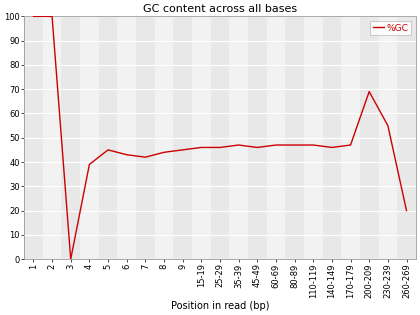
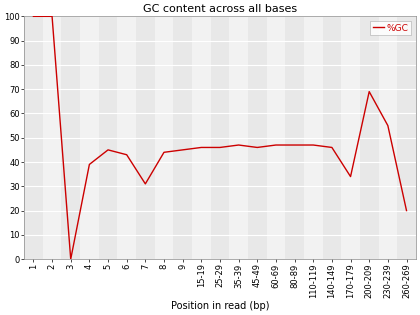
7: 42 -> 31
170-179: 47 -> 34
